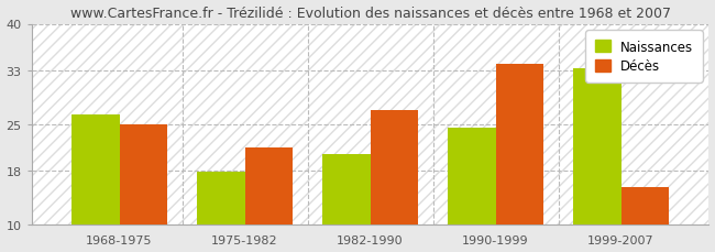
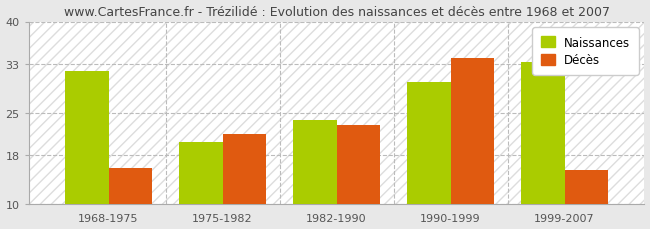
Naissances/1968-1975: 26.5 -> 31.8
Décès/1968-1975: 25.0 -> 15.8
Naissances/1975-1982: 17.8 -> 20.2
Naissances/1982-1990: 20.5 -> 23.8
Décès/1982-1990: 27.0 -> 23.0
Naissances/1990-1999: 24.5 -> 30.0
